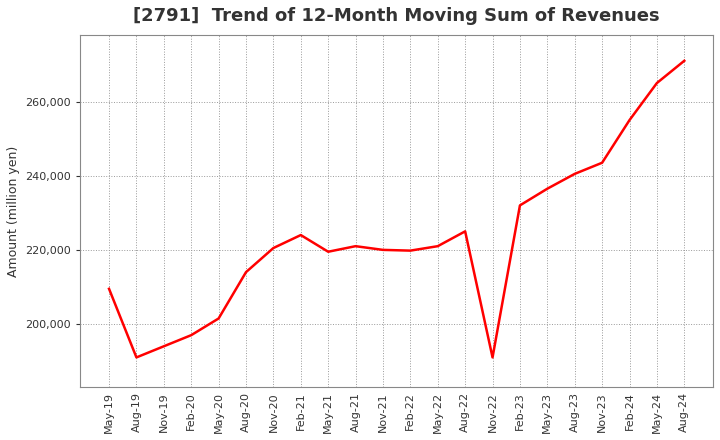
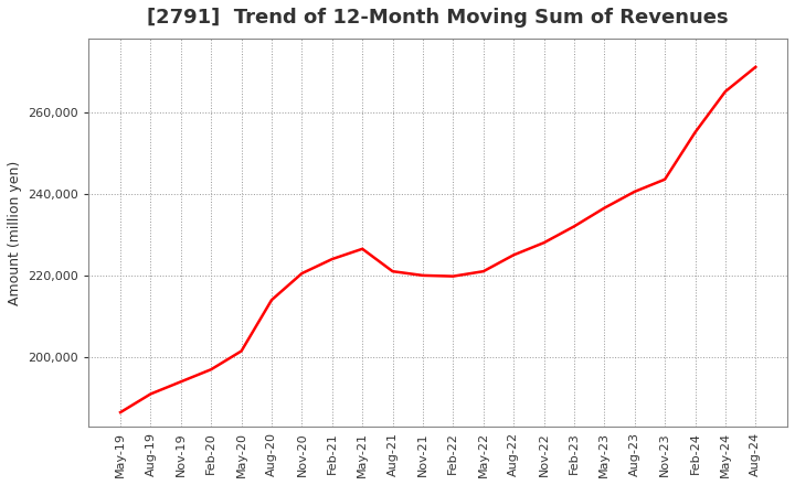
May-19: 209,500 -> 186,500
May-21: 219,500 -> 226,500
Nov-22: 191,000 -> 228,000
